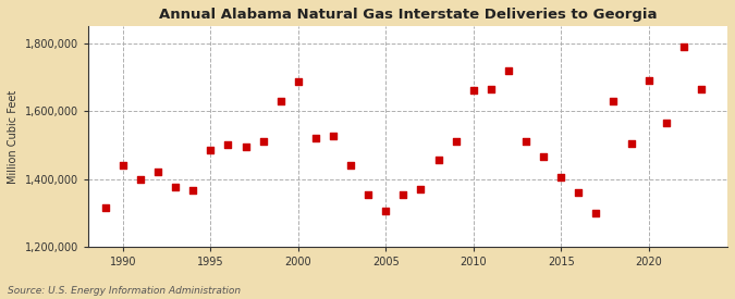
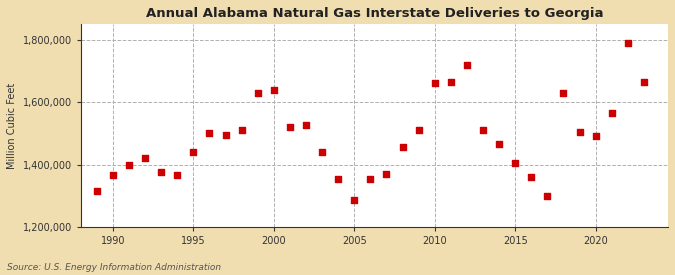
1990: 1,440,000 -> 1,365,000
1995: 1,485,000 -> 1,440,000
2000: 1,685,000 -> 1,640,000
2005: 1,305,000 -> 1,285,000
2020: 1,690,000 -> 1,490,000
